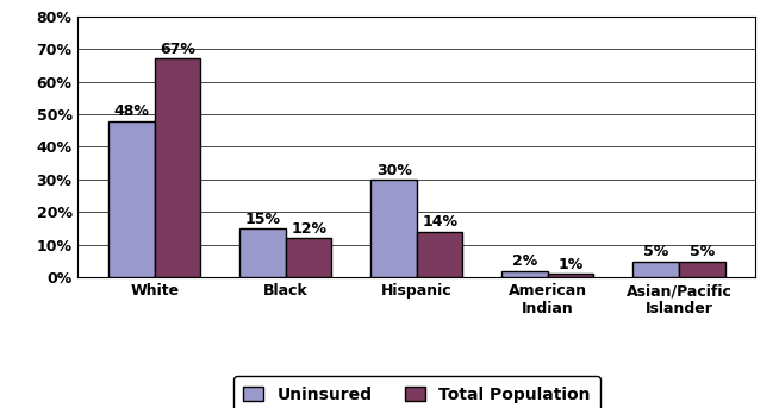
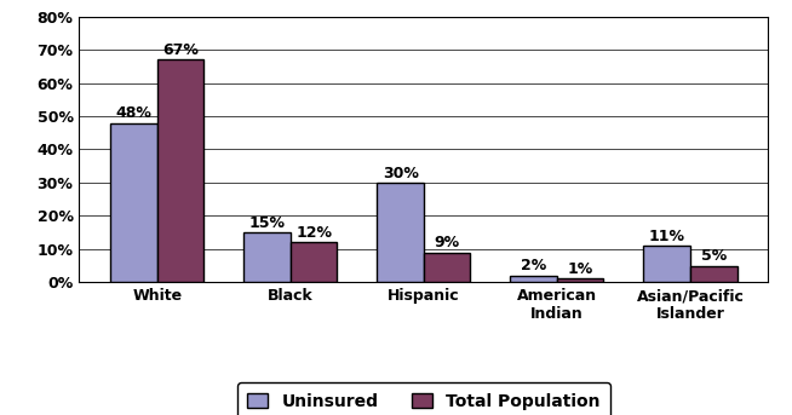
Total Population/Hispanic: 14% -> 9%
Uninsured/Asian/Pacific Islander: 5% -> 11%
